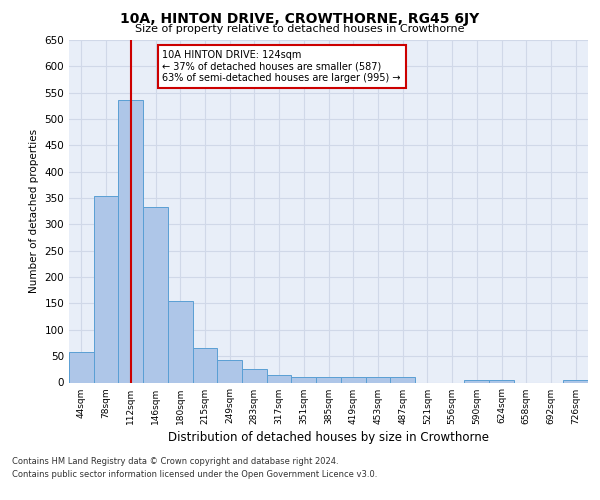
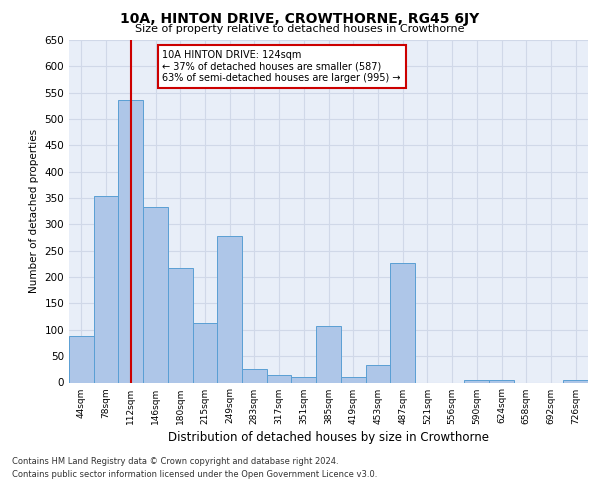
44sqm: 57 -> 88
180sqm: 155 -> 218
215sqm: 65 -> 112
249sqm: 42 -> 278
385sqm: 10 -> 108
453sqm: 10 -> 34
487sqm: 10 -> 226
